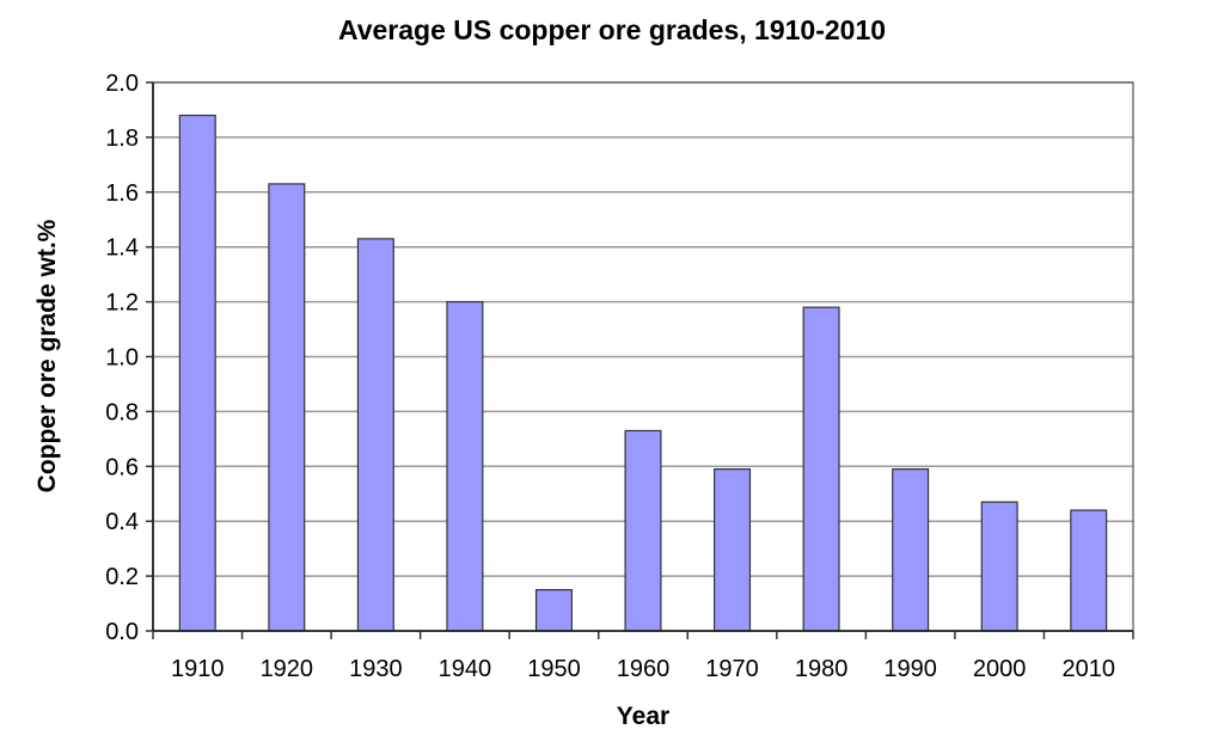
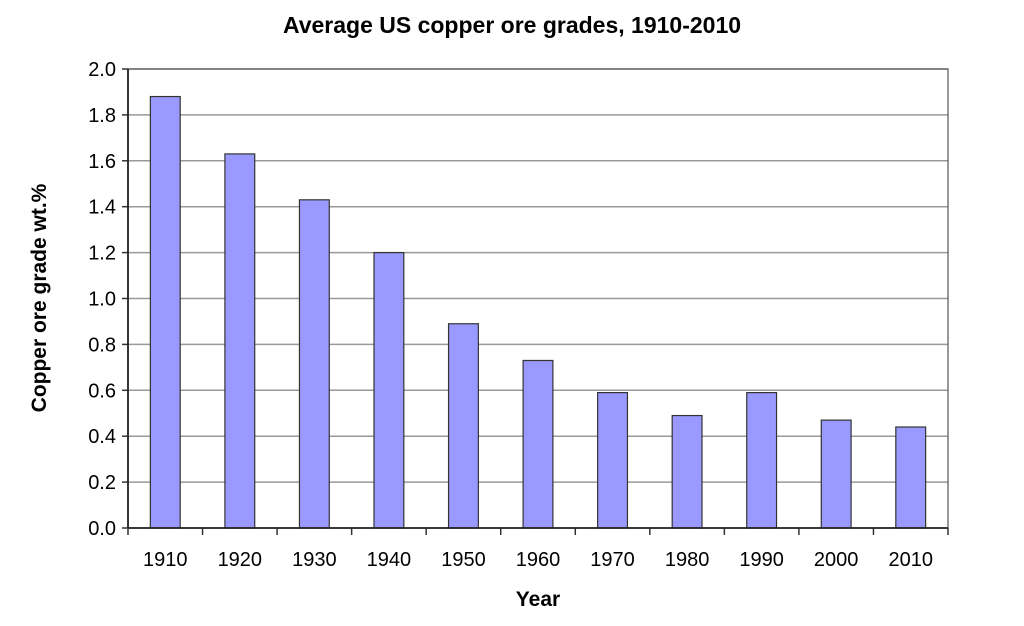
1950: 0.15 -> 0.89
1980: 1.18 -> 0.49
